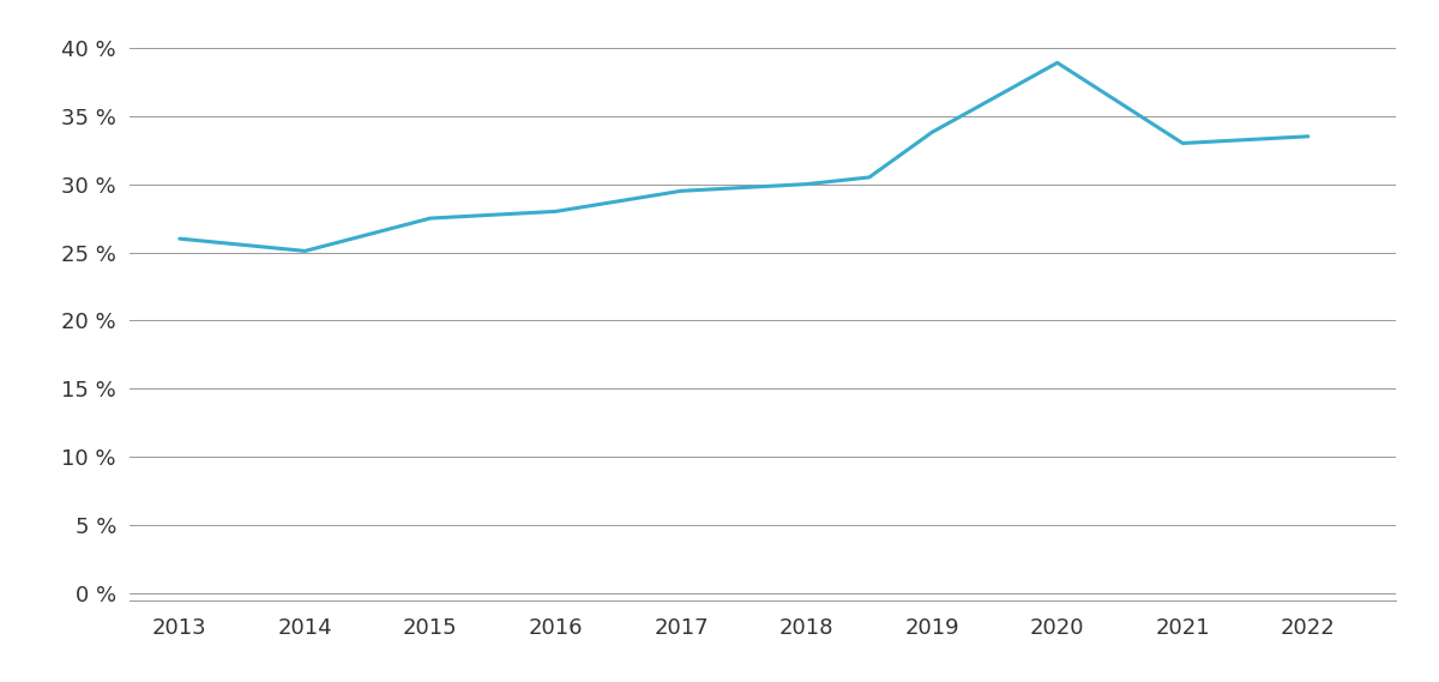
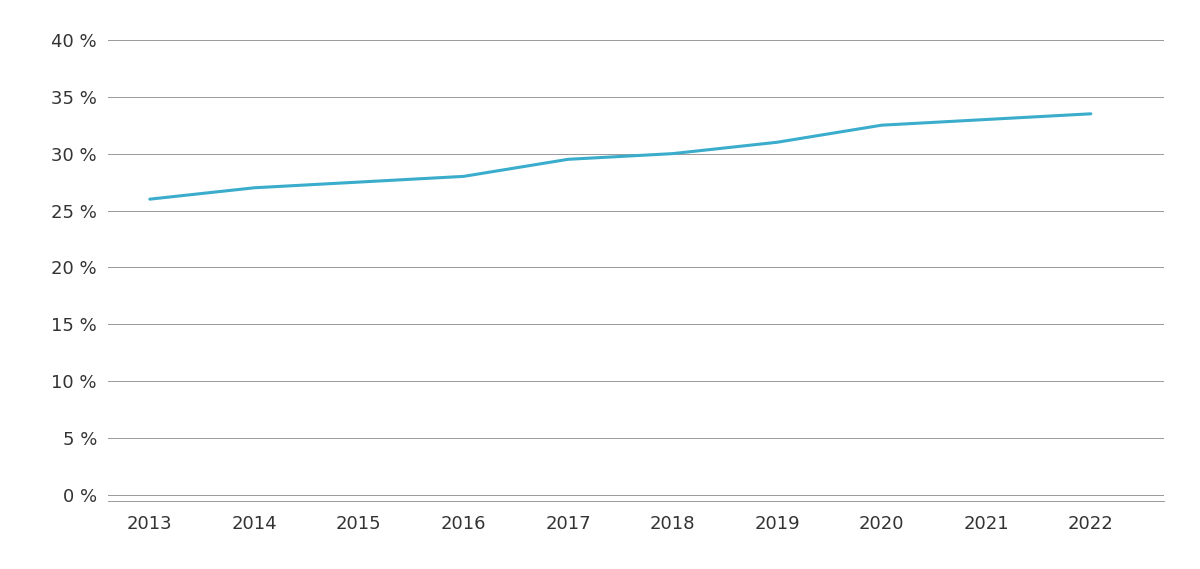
2014: 25.1 % -> 27.0 %
2019: 33.8 % -> 31.0 %
2020: 38.9 % -> 32.5 %
